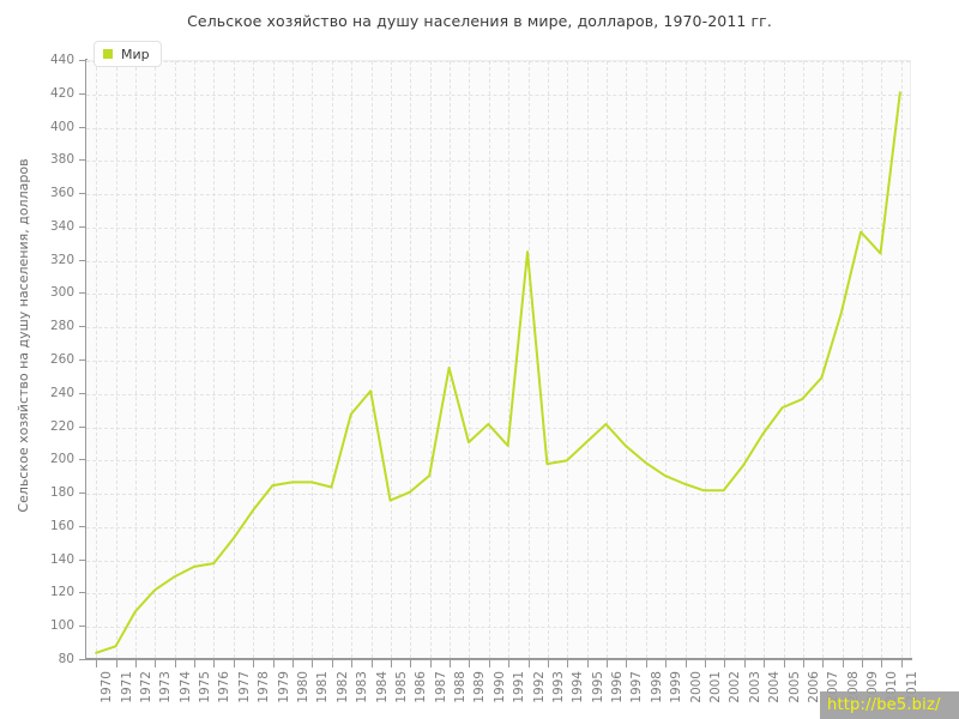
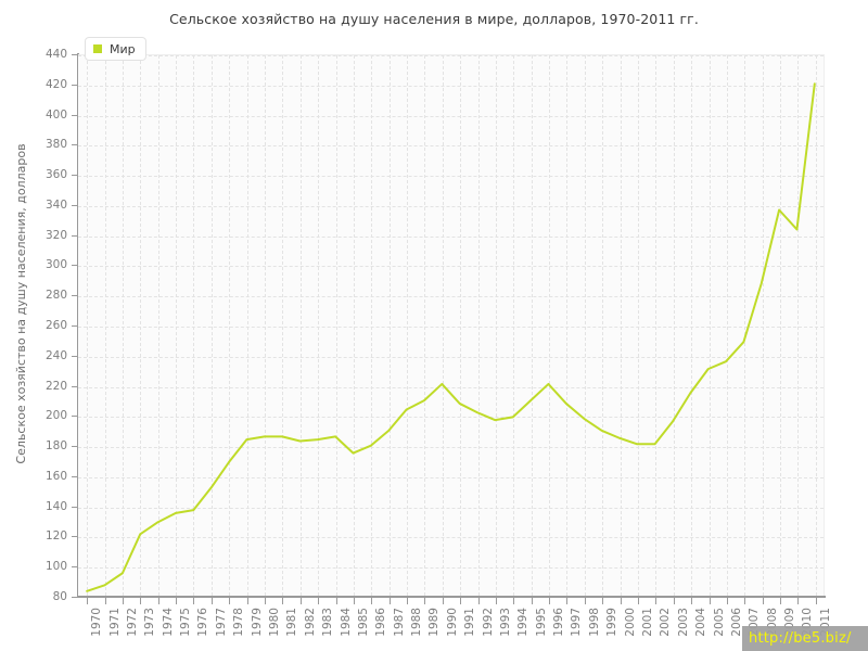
1972: 108 -> 95
1983: 227 -> 184
1984: 241 -> 186
1988: 255 -> 204
1992: 325 -> 202
